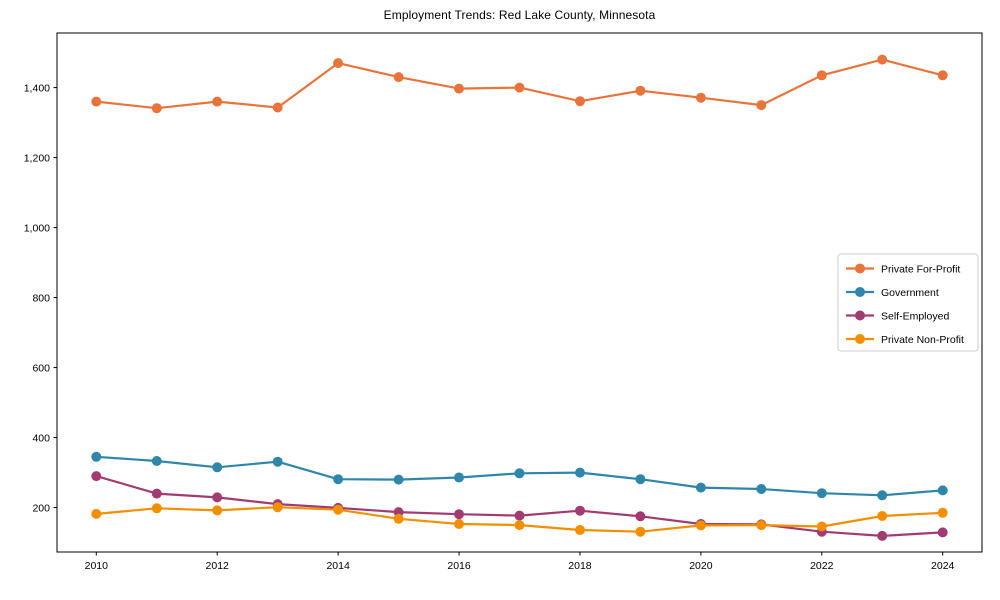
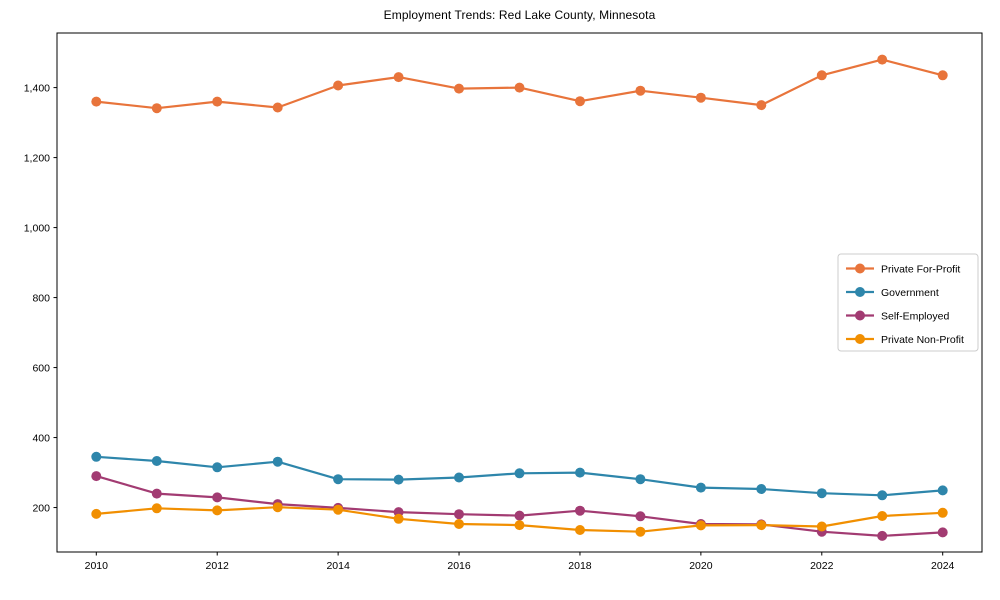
Private For-Profit/2014: 1470 -> 1410
